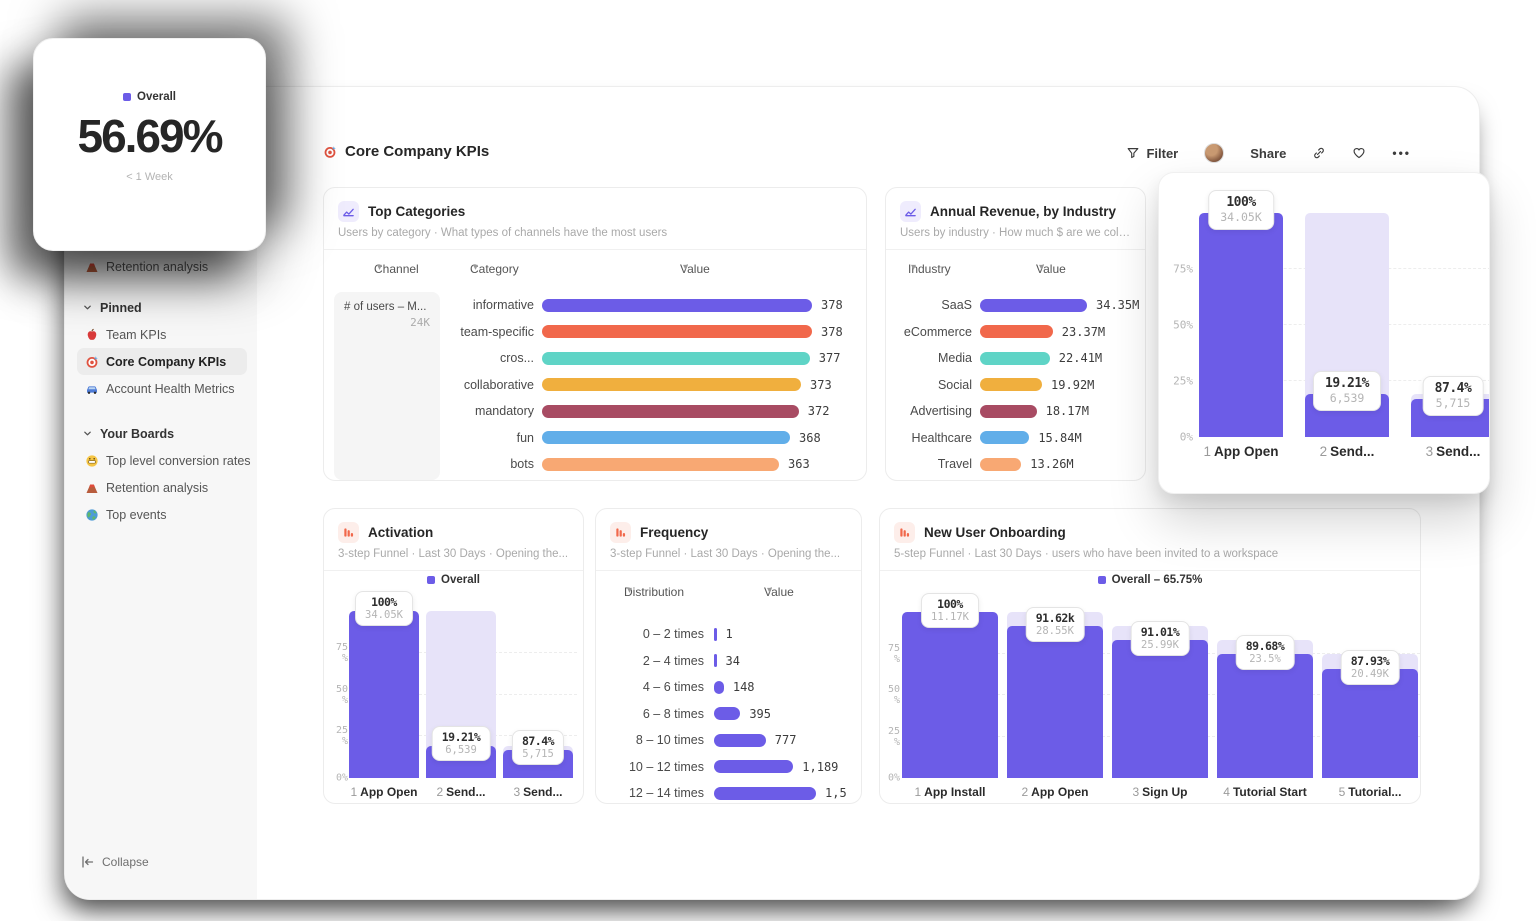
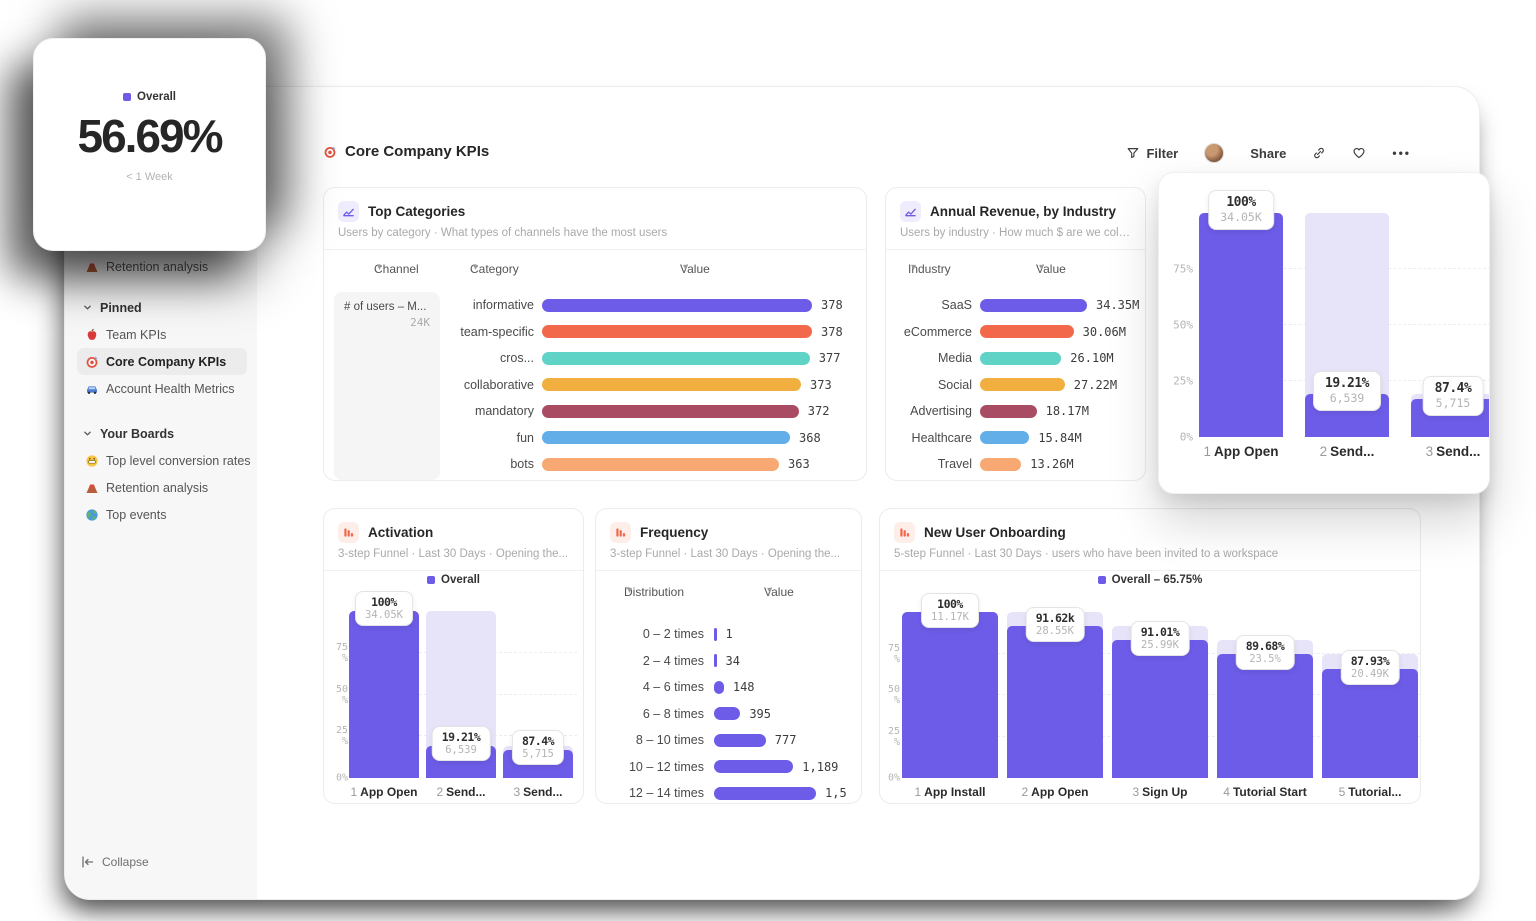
Annual Revenue, by Industry/eCommerce: 23.37M -> 30.06M
Annual Revenue, by Industry/Media: 22.41M -> 26.10M
Annual Revenue, by Industry/Social: 19.92M -> 27.22M
